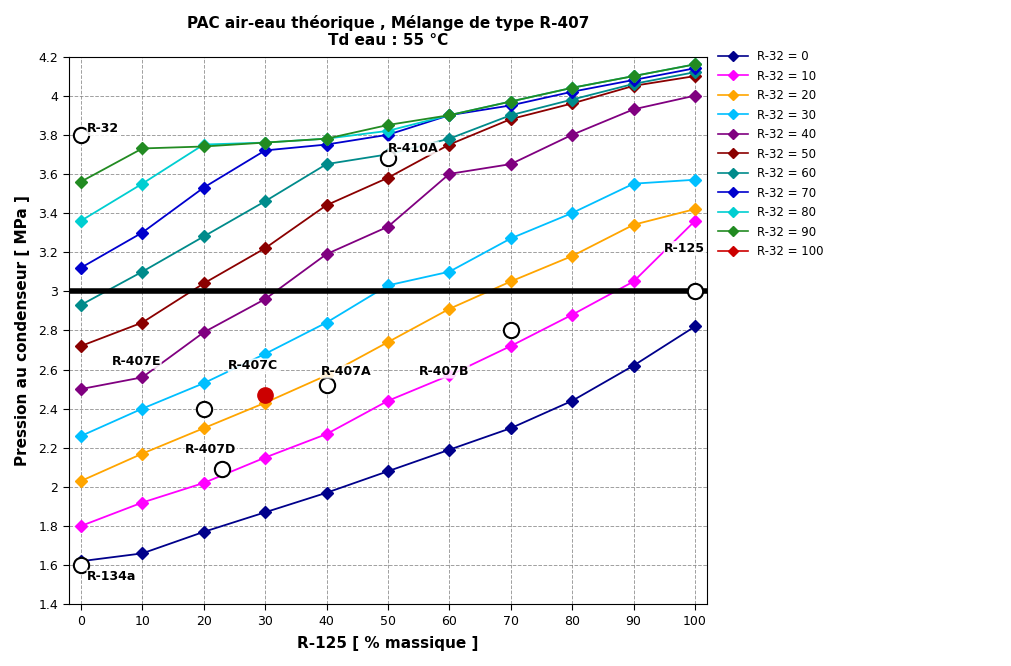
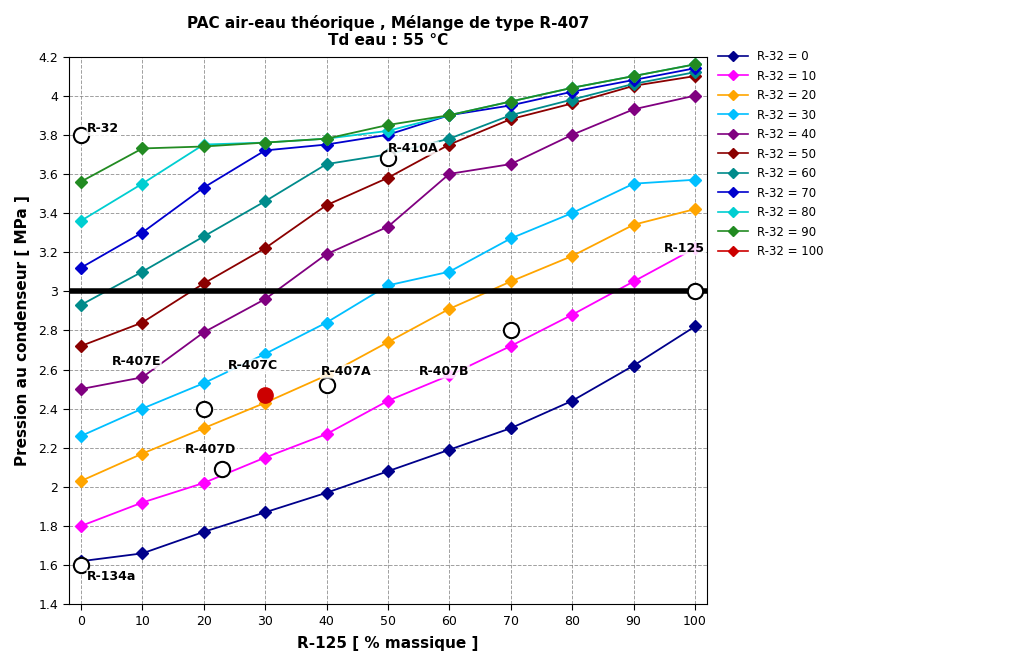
R-32 = 10/100: 3.36 -> 3.22
